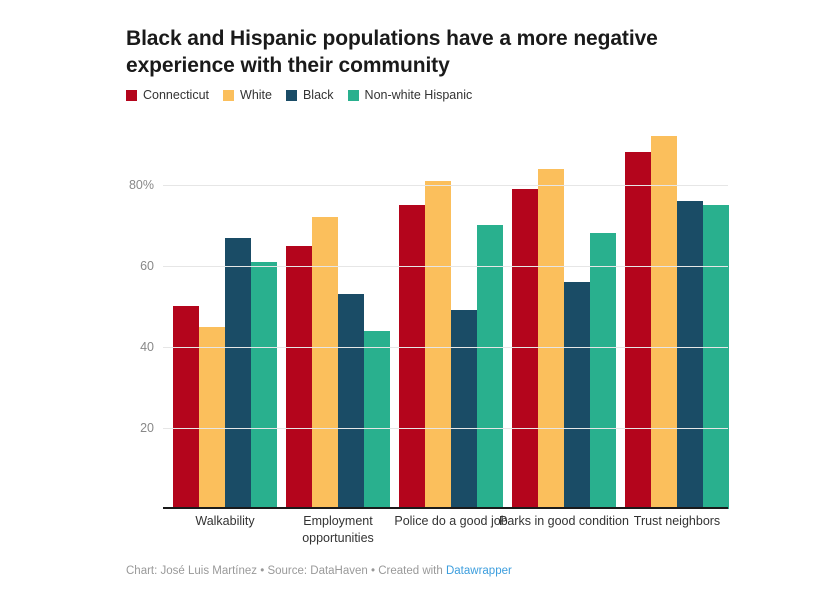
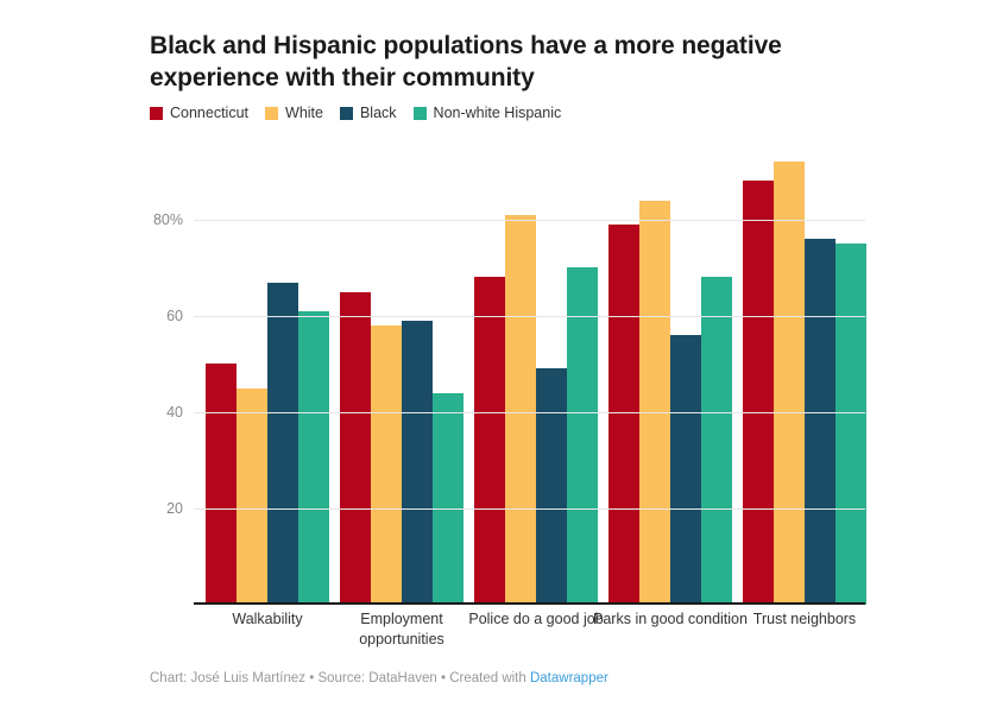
White/Employment opportunities: 72% -> 58%
Black/Employment opportunities: 53% -> 59%
Connecticut/Police do a good job: 75% -> 68%
